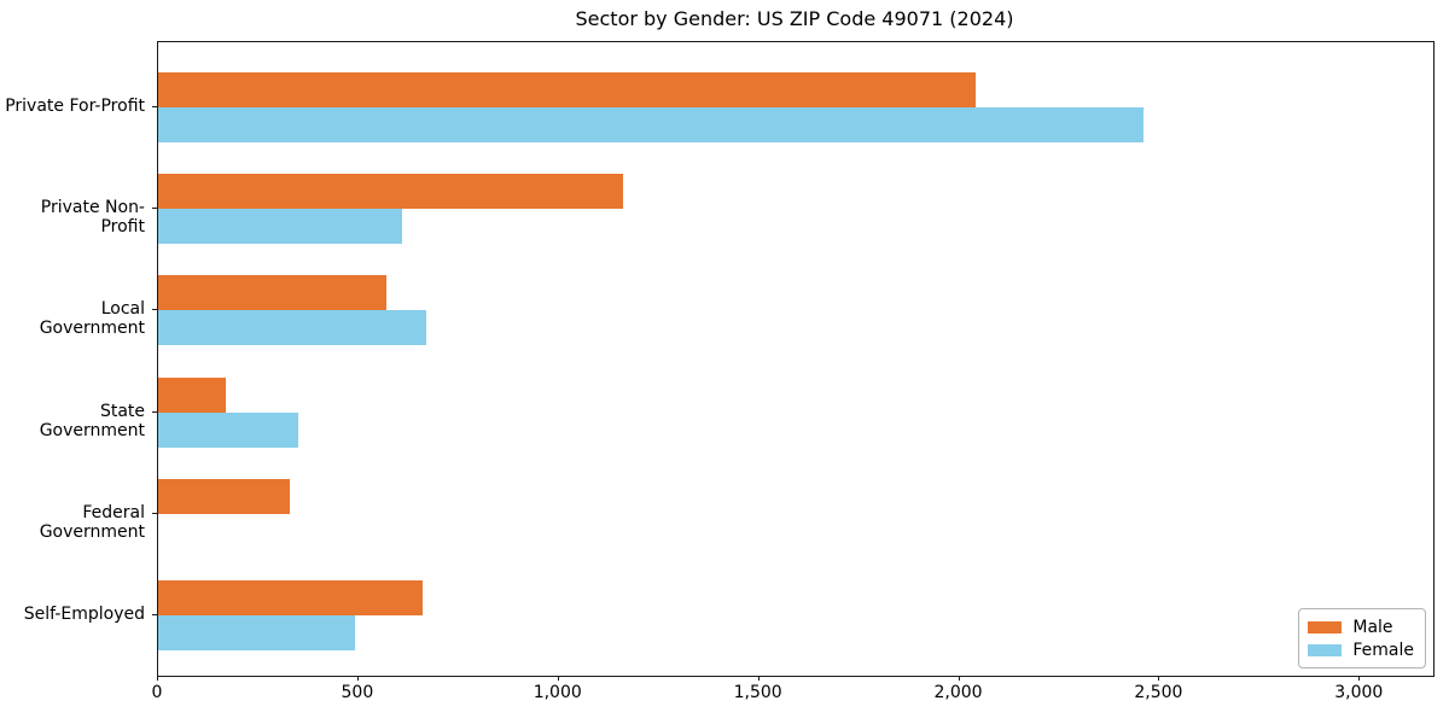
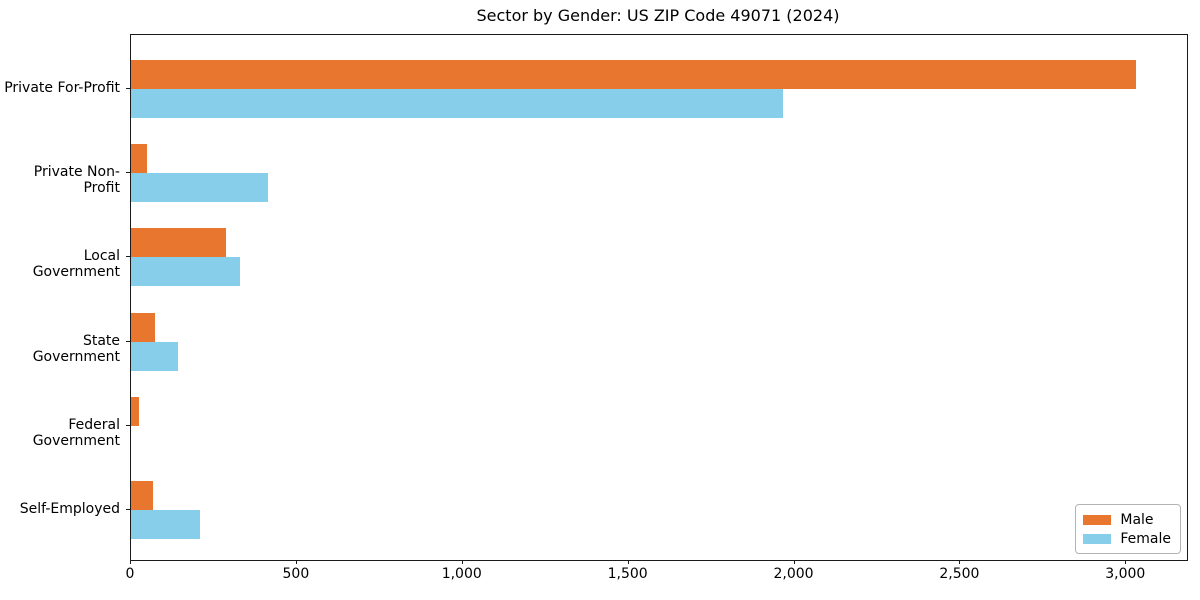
Male/Private For-Profit: 2040 -> 3030
Female/Private For-Profit: 2460 -> 1960
Male/Private Non-Profit: 1160 -> 50
Female/Private Non-Profit: 610 -> 410
Male/Local Government: 570 -> 280
Female/Local Government: 670 -> 330
Male/State Government: 170 -> 70
Female/State Government: 350 -> 140
Male/Federal Government: 330 -> 20
Male/Self-Employed: 660 -> 60
Female/Self-Employed: 490 -> 210
